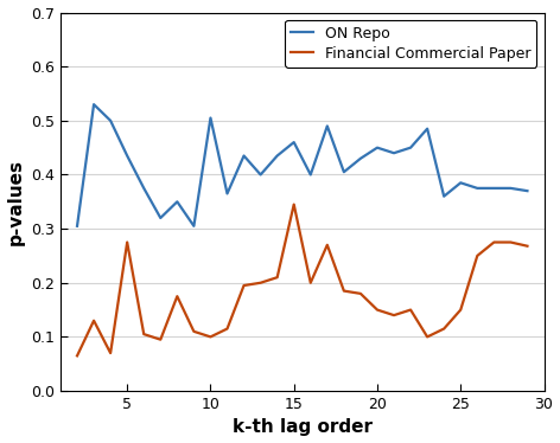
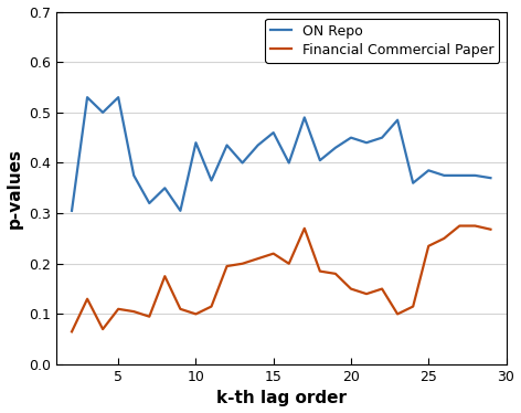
ON Repo/5: 0.435 -> 0.530
Financial Commercial Paper/5: 0.275 -> 0.110
ON Repo/10: 0.505 -> 0.440
Financial Commercial Paper/15: 0.345 -> 0.220
Financial Commercial Paper/25: 0.150 -> 0.235
